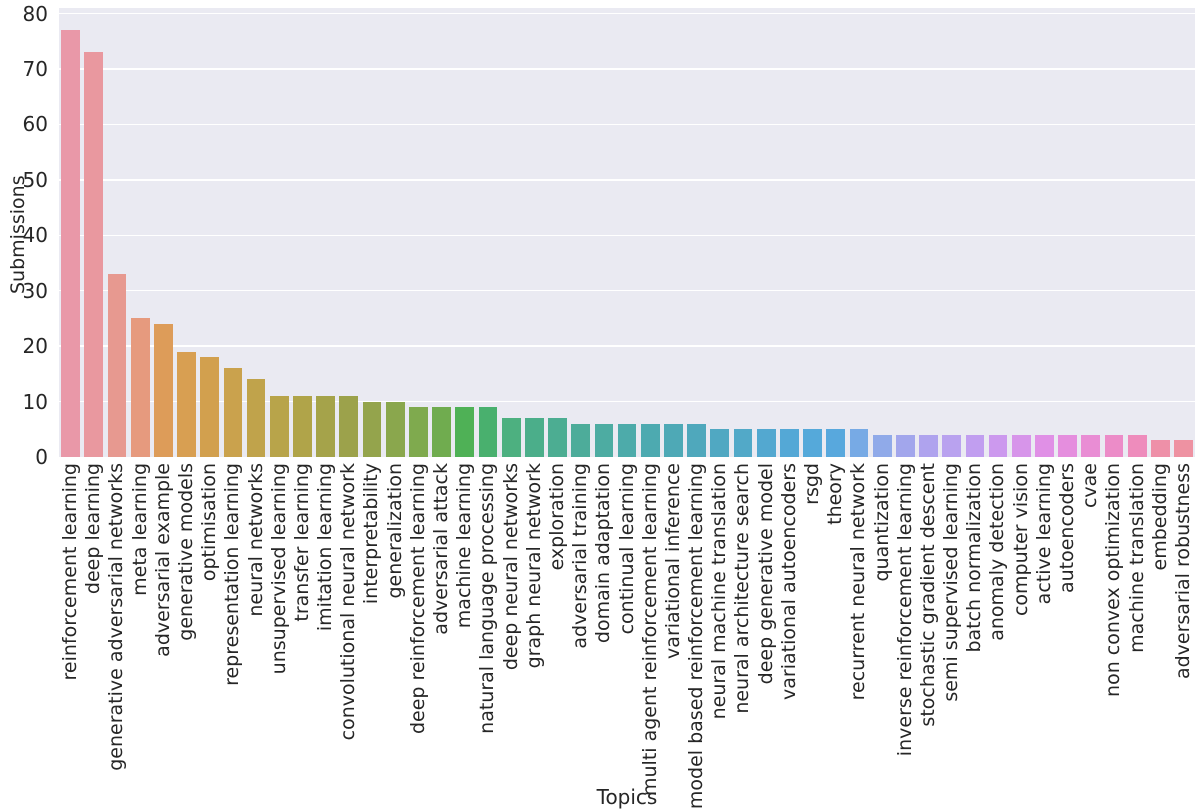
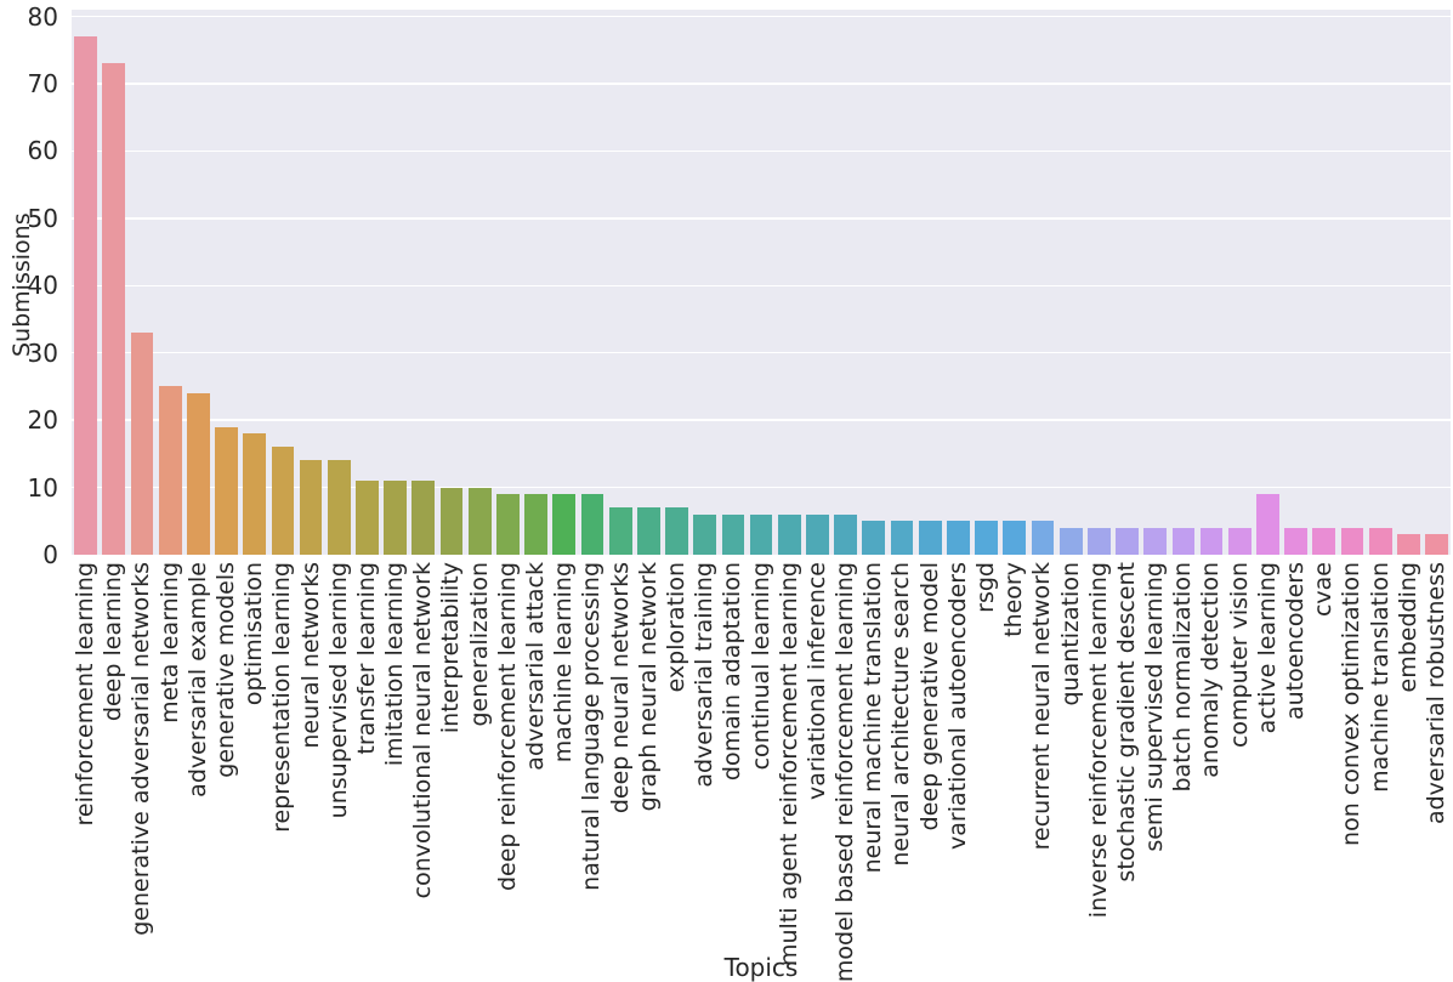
unsupervised learning: 11 -> 14
active learning: 4 -> 9
